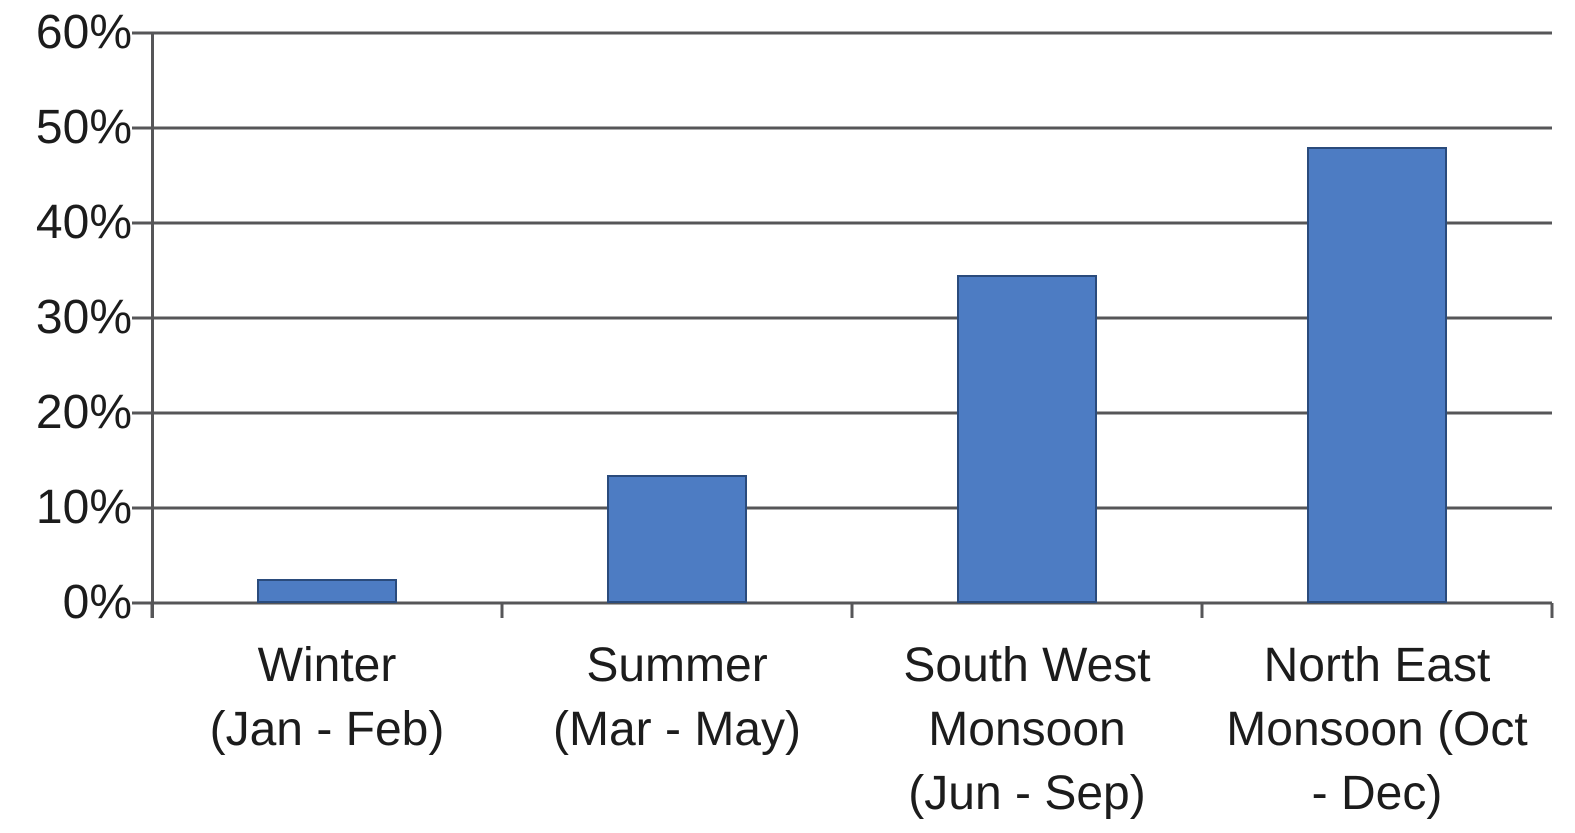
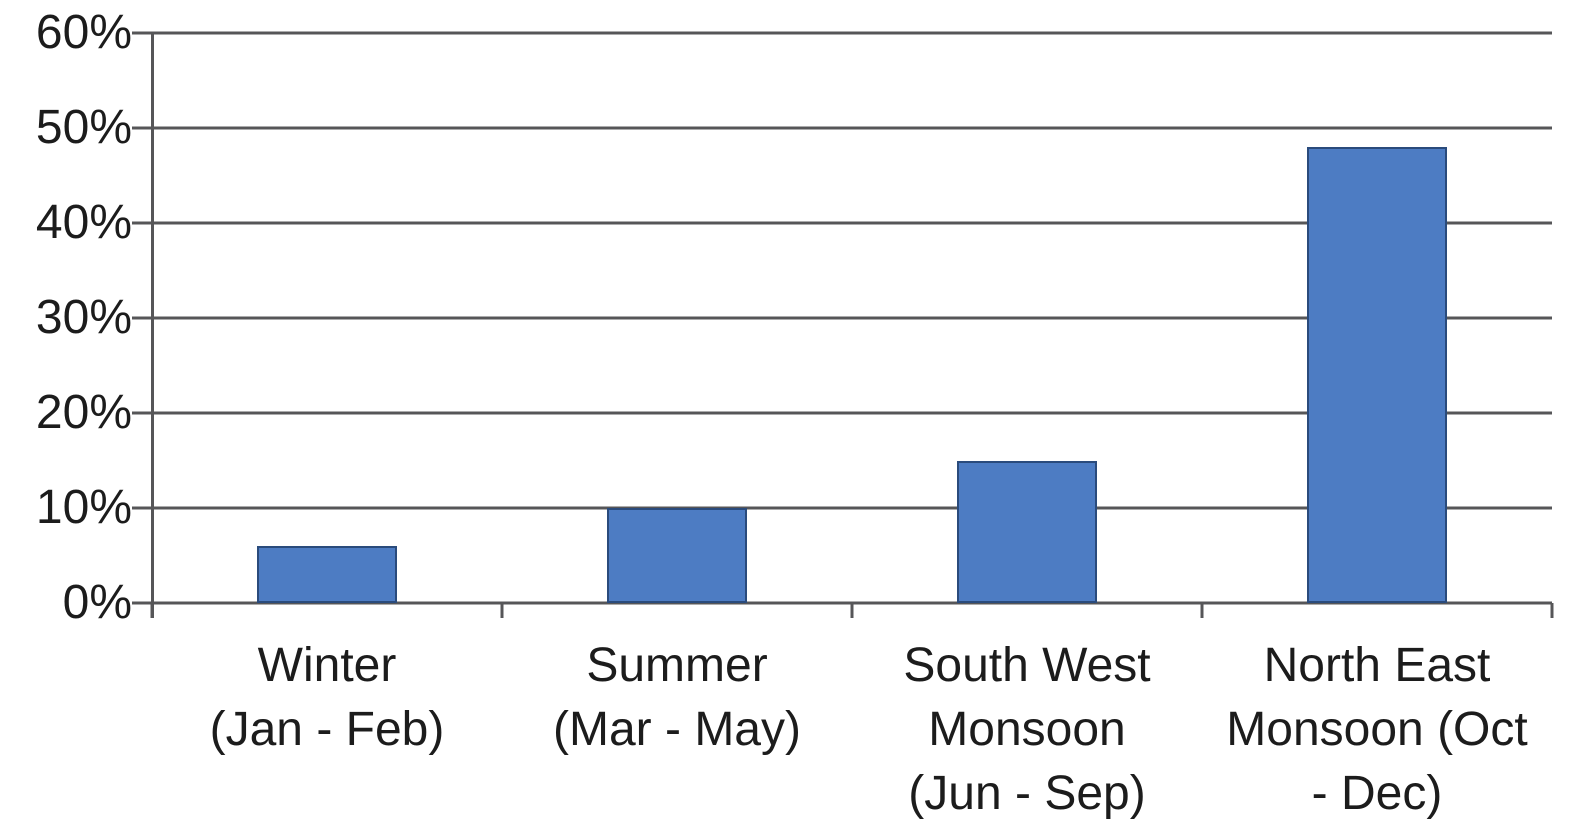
Winter (Jan - Feb): 2% -> 6%
Summer (Mar - May): 14% -> 10%
South West Monsoon (Jun - Sep): 34% -> 15%
